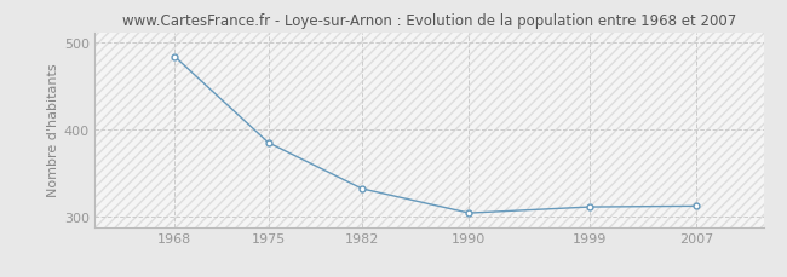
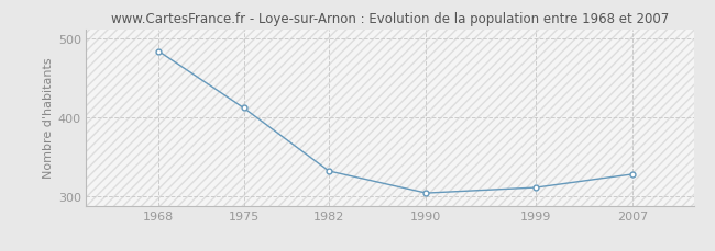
1975: 385 -> 412
2007: 312 -> 328
